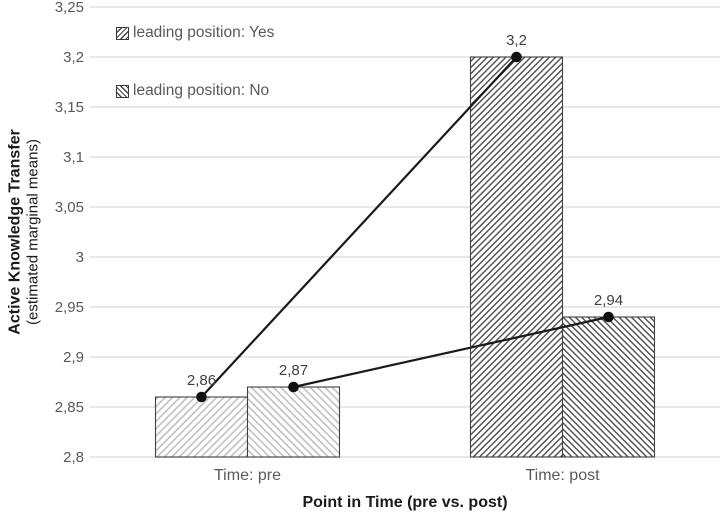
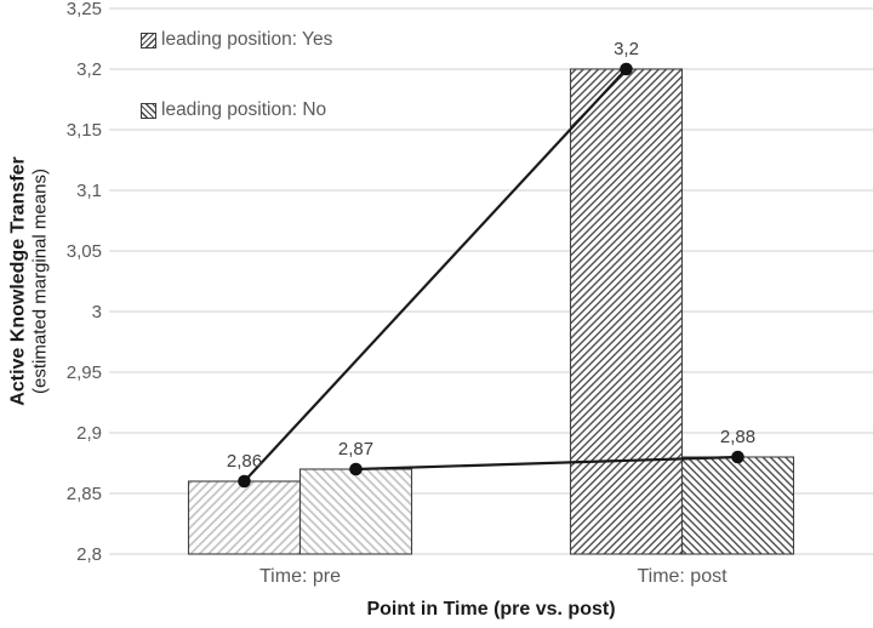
leading position: No/Time: post: 2,94 -> 2,88
